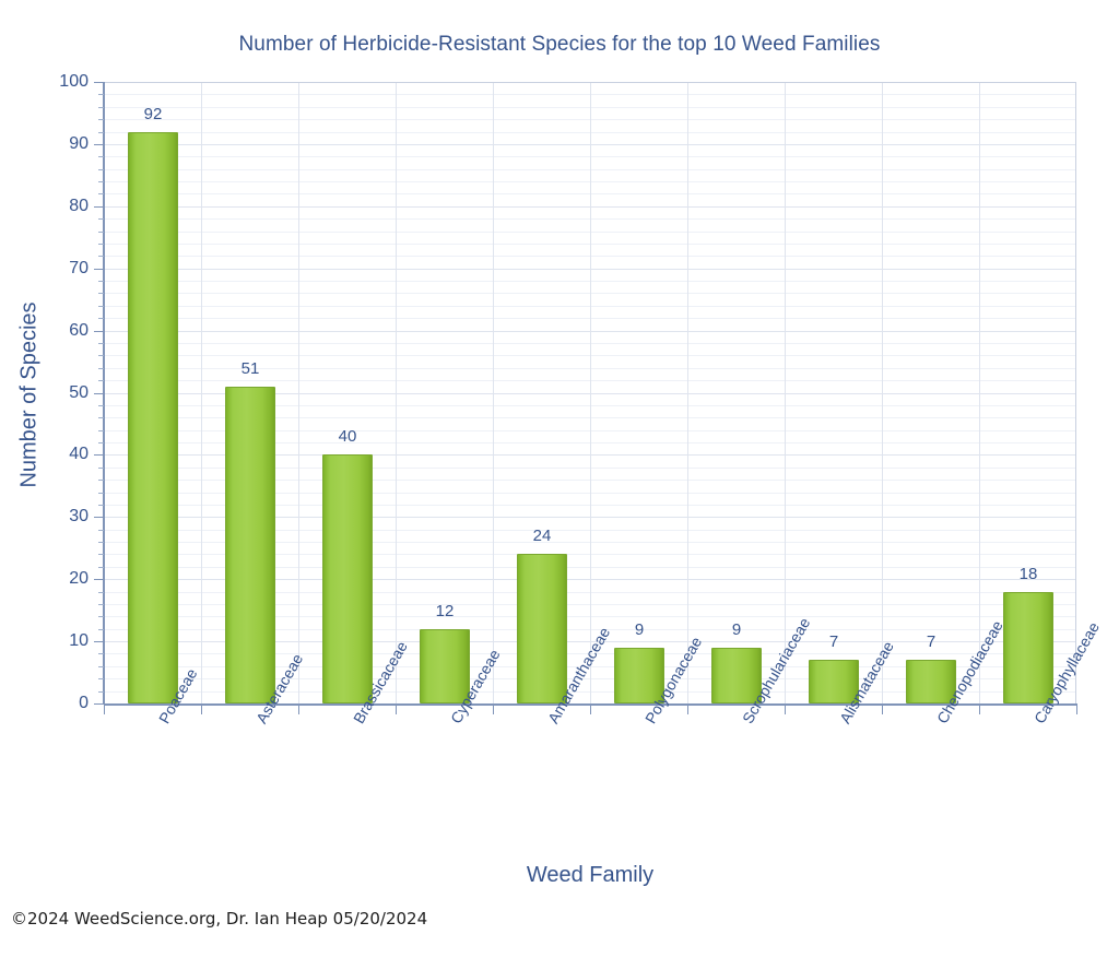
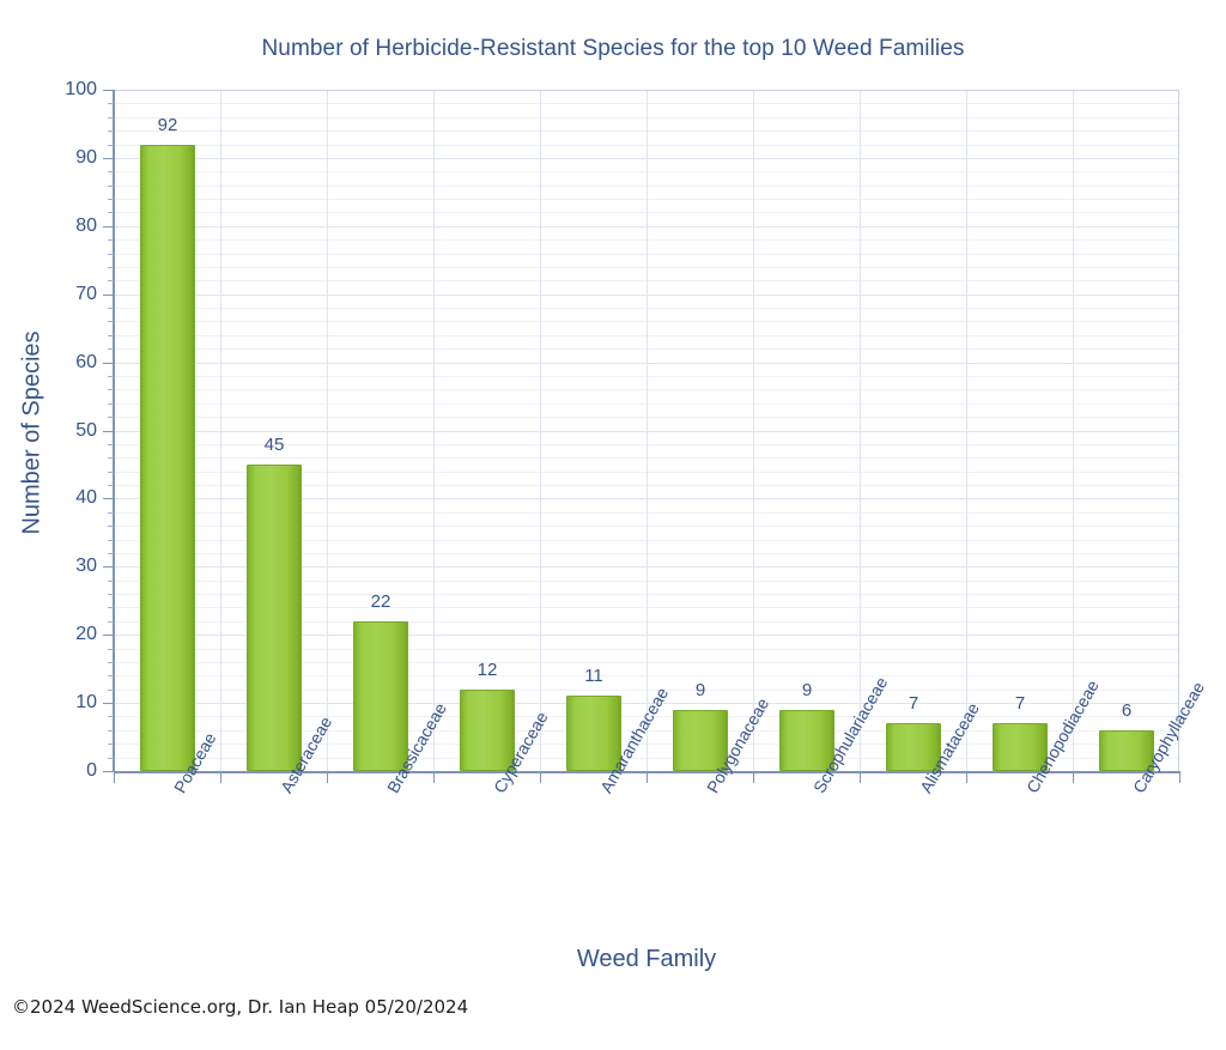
Asteraceae: 51 -> 45
Brassicaceae: 40 -> 22
Amaranthaceae: 24 -> 11
Caryophyllaceae: 18 -> 6
